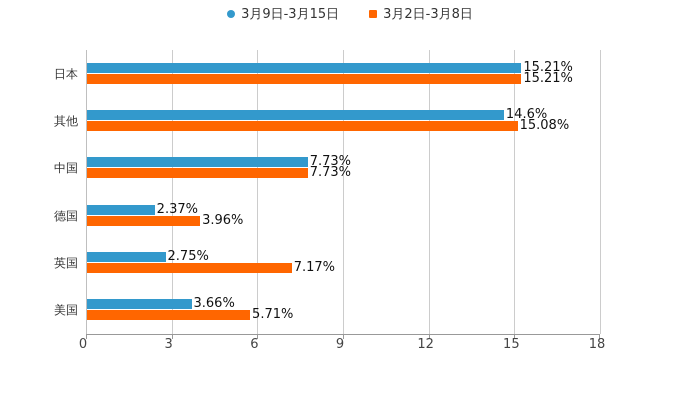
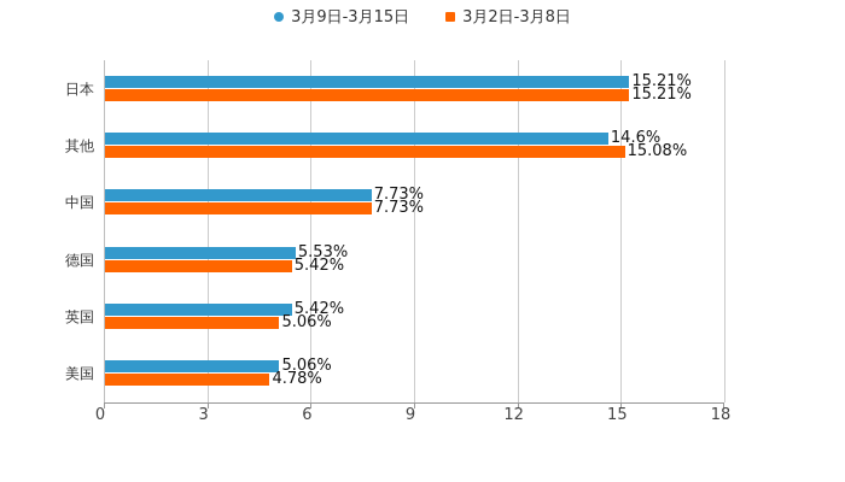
3月9日-3月15日/德国: 2.37% -> 5.53%
3月2日-3月8日/德国: 3.96% -> 5.42%
3月9日-3月15日/英国: 2.75% -> 5.42%
3月2日-3月8日/英国: 7.17% -> 5.06%
3月9日-3月15日/美国: 3.66% -> 5.06%
3月2日-3月8日/美国: 5.71% -> 4.78%
